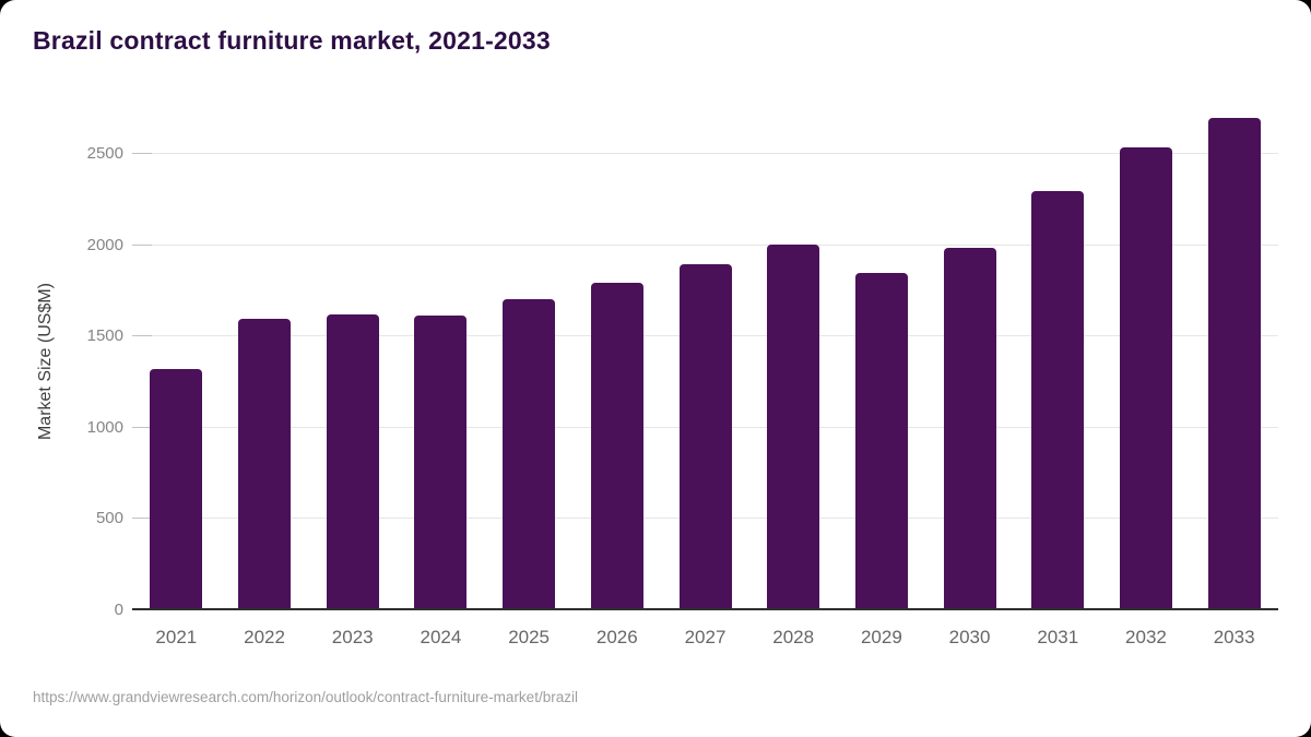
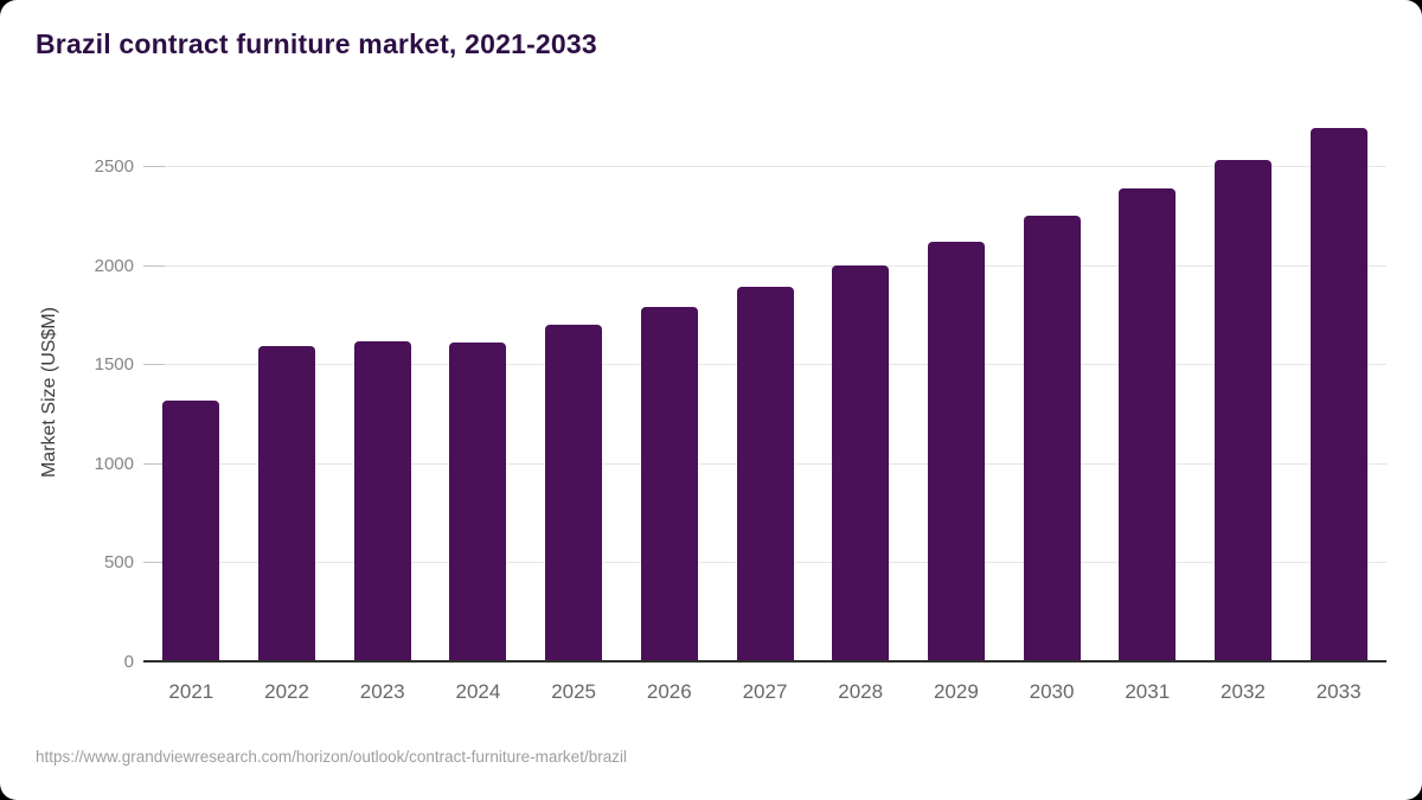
2029: 1840 -> 2120
2030: 1980 -> 2250
2031: 2290 -> 2380
